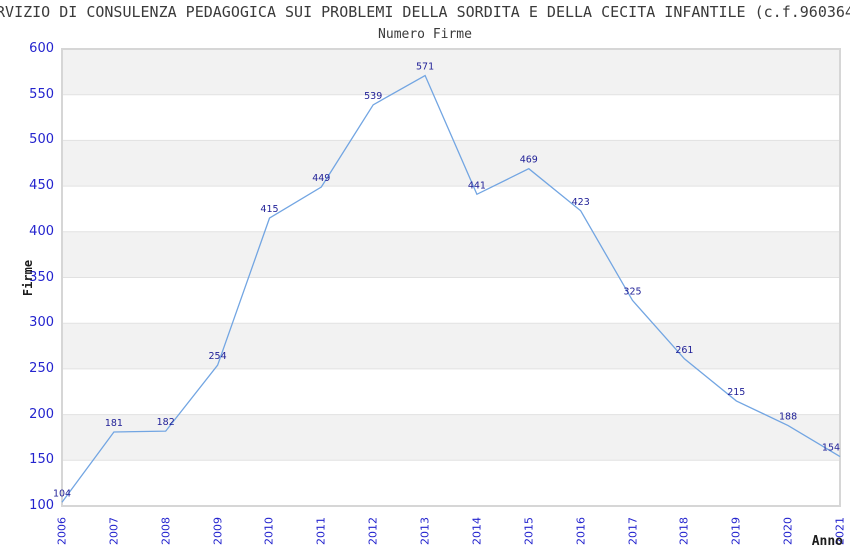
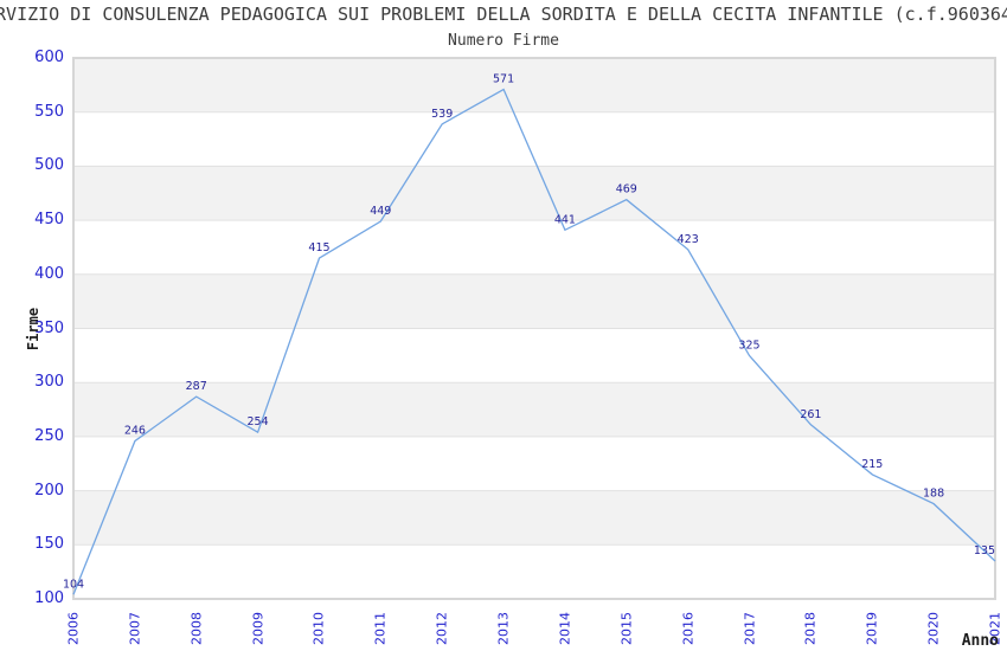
2007: 181 -> 246
2008: 182 -> 287
2021: 154 -> 135
